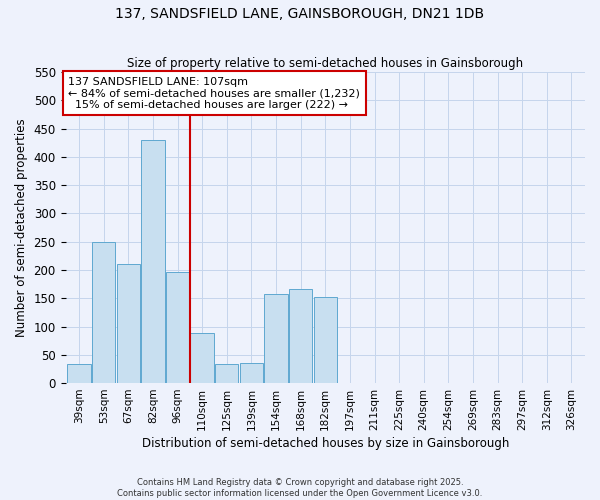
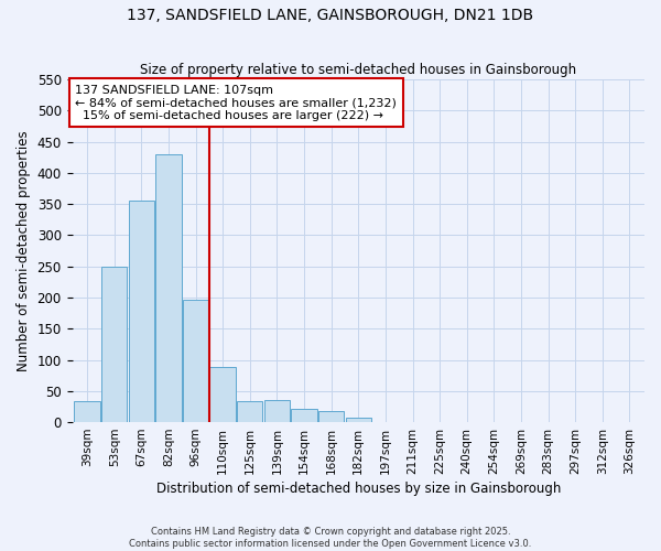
67sqm: 210 -> 355
154sqm: 158 -> 22
168sqm: 166 -> 17
182sqm: 152 -> 8
